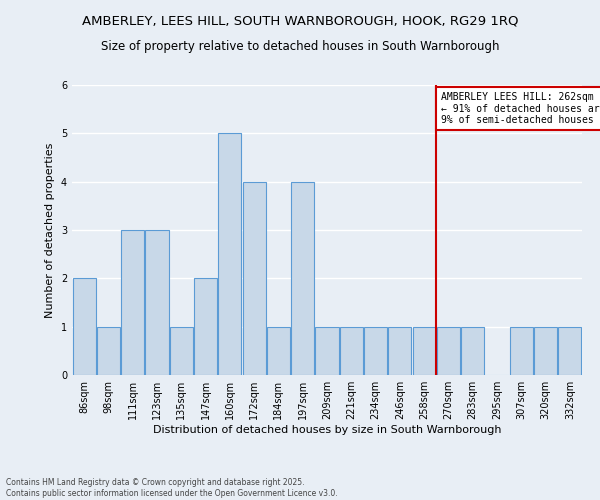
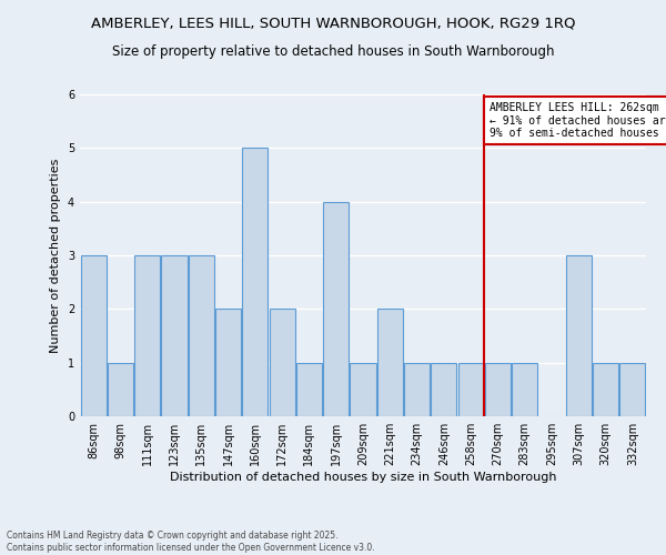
86sqm: 2 -> 3
135sqm: 1 -> 3
172sqm: 4 -> 2
221sqm: 1 -> 2
307sqm: 1 -> 3
